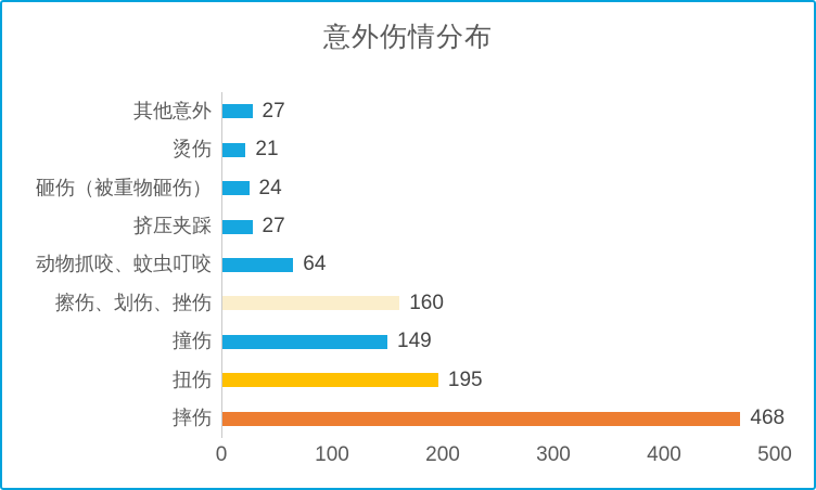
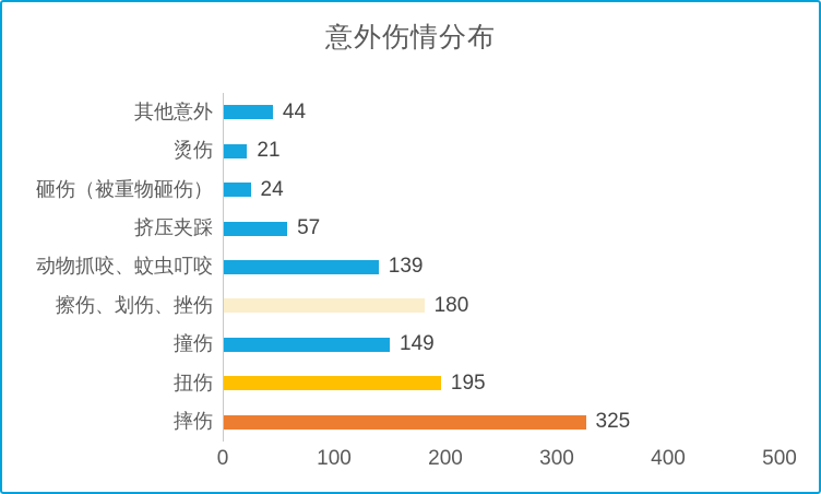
其他意外: 27 -> 44
挤压夹踩: 27 -> 57
动物抓咬、蚊虫叮咬: 64 -> 139
擦伤、划伤、挫伤: 160 -> 180
摔伤: 468 -> 325
